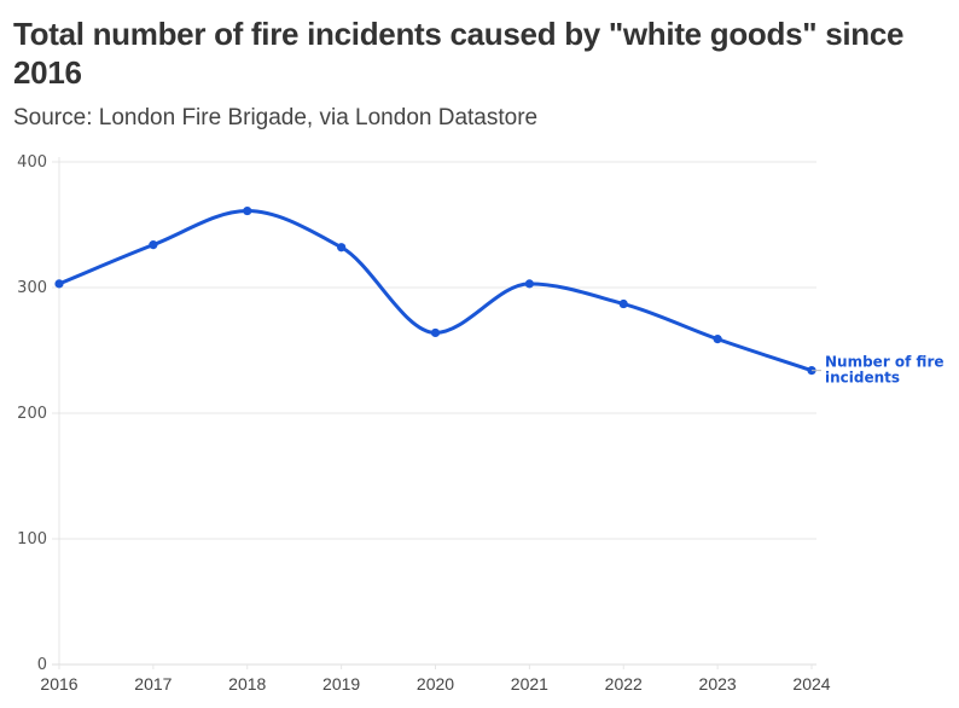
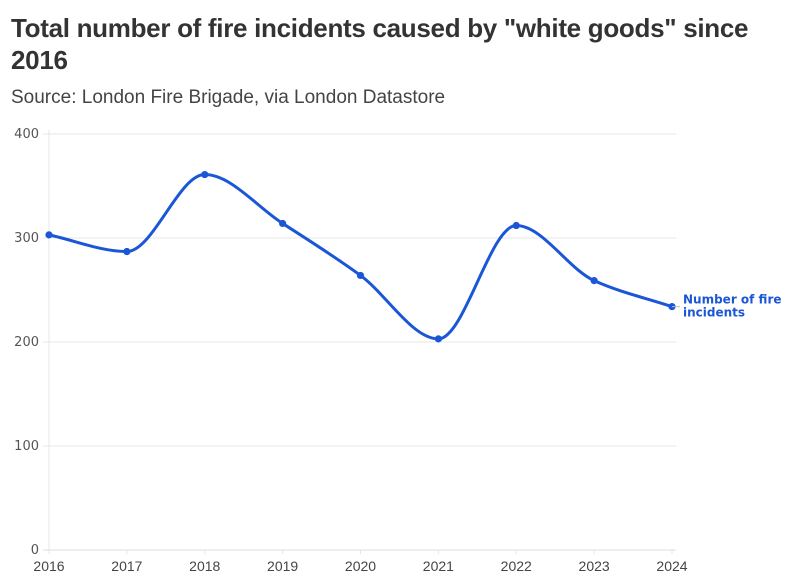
2017: 334 -> 287
2019: 332 -> 314
2021: 303 -> 203
2022: 287 -> 312
